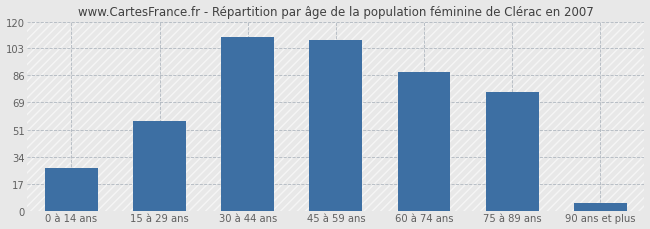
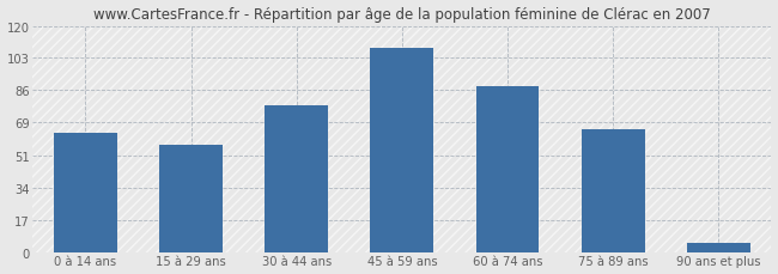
0 à 14 ans: 27 -> 63
30 à 44 ans: 110 -> 78
75 à 89 ans: 75 -> 65
